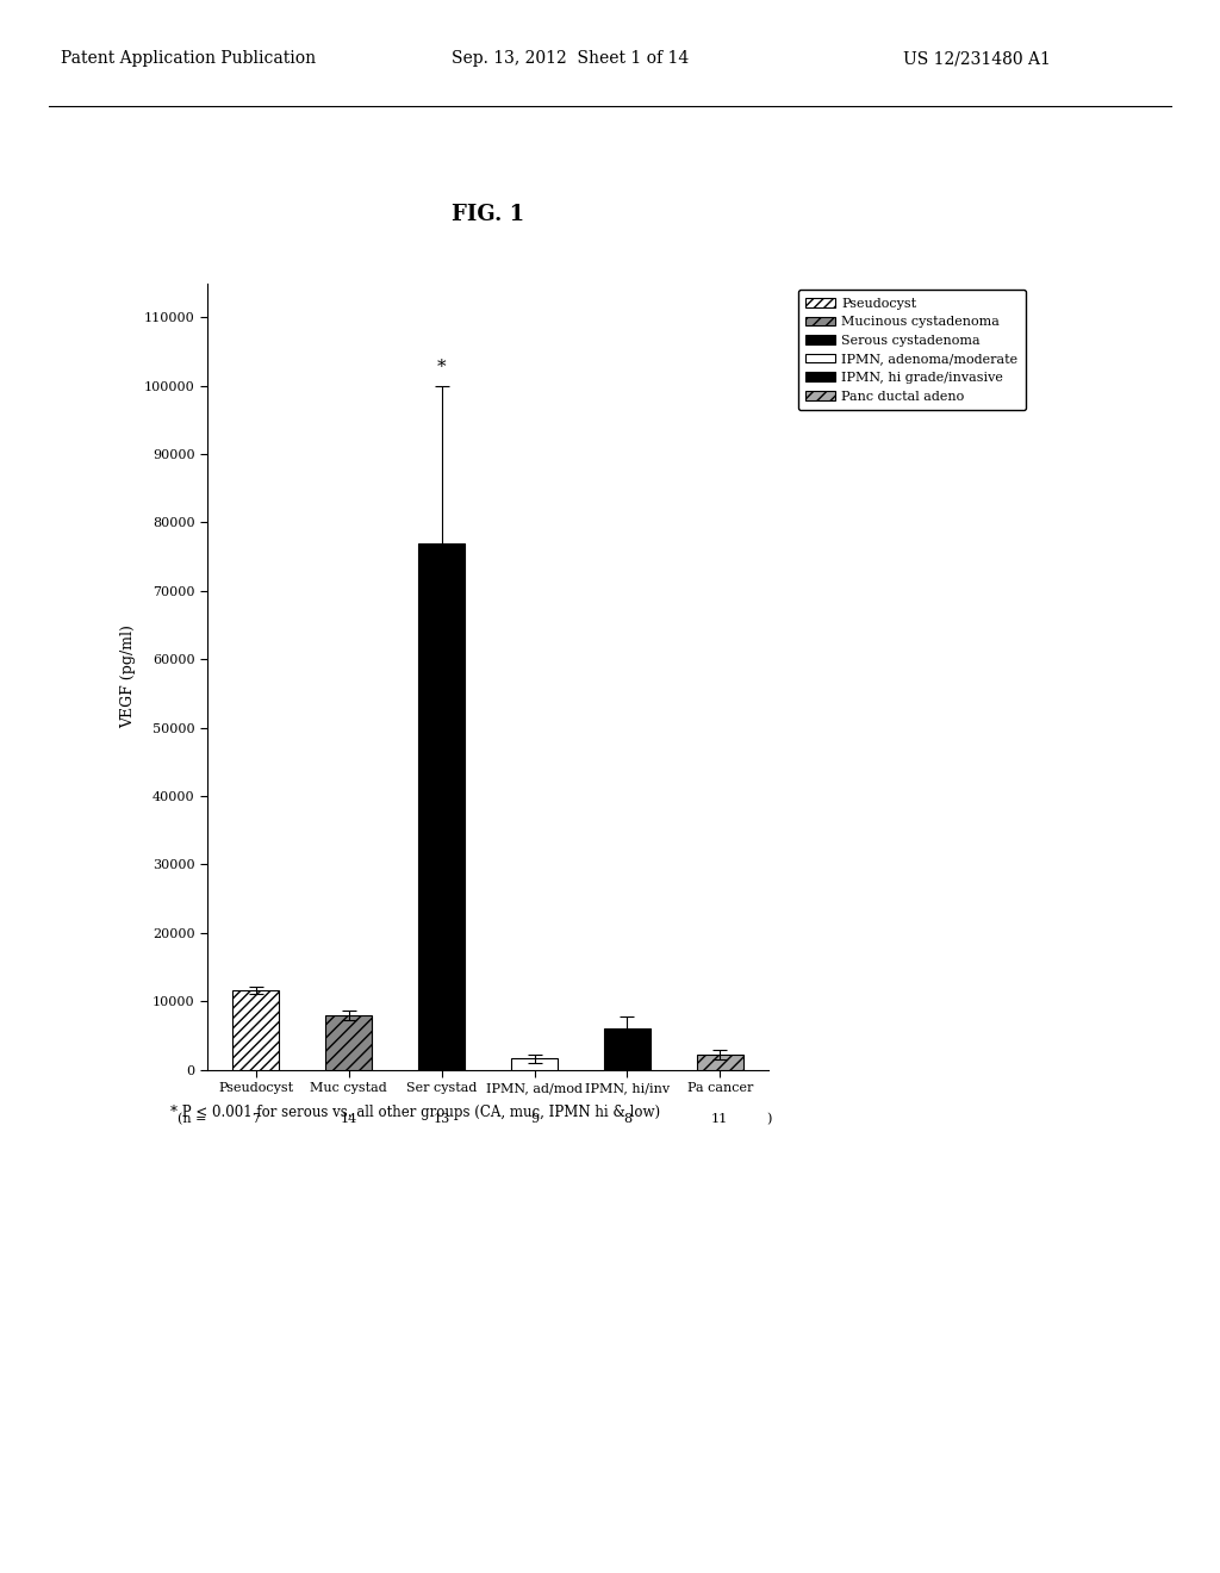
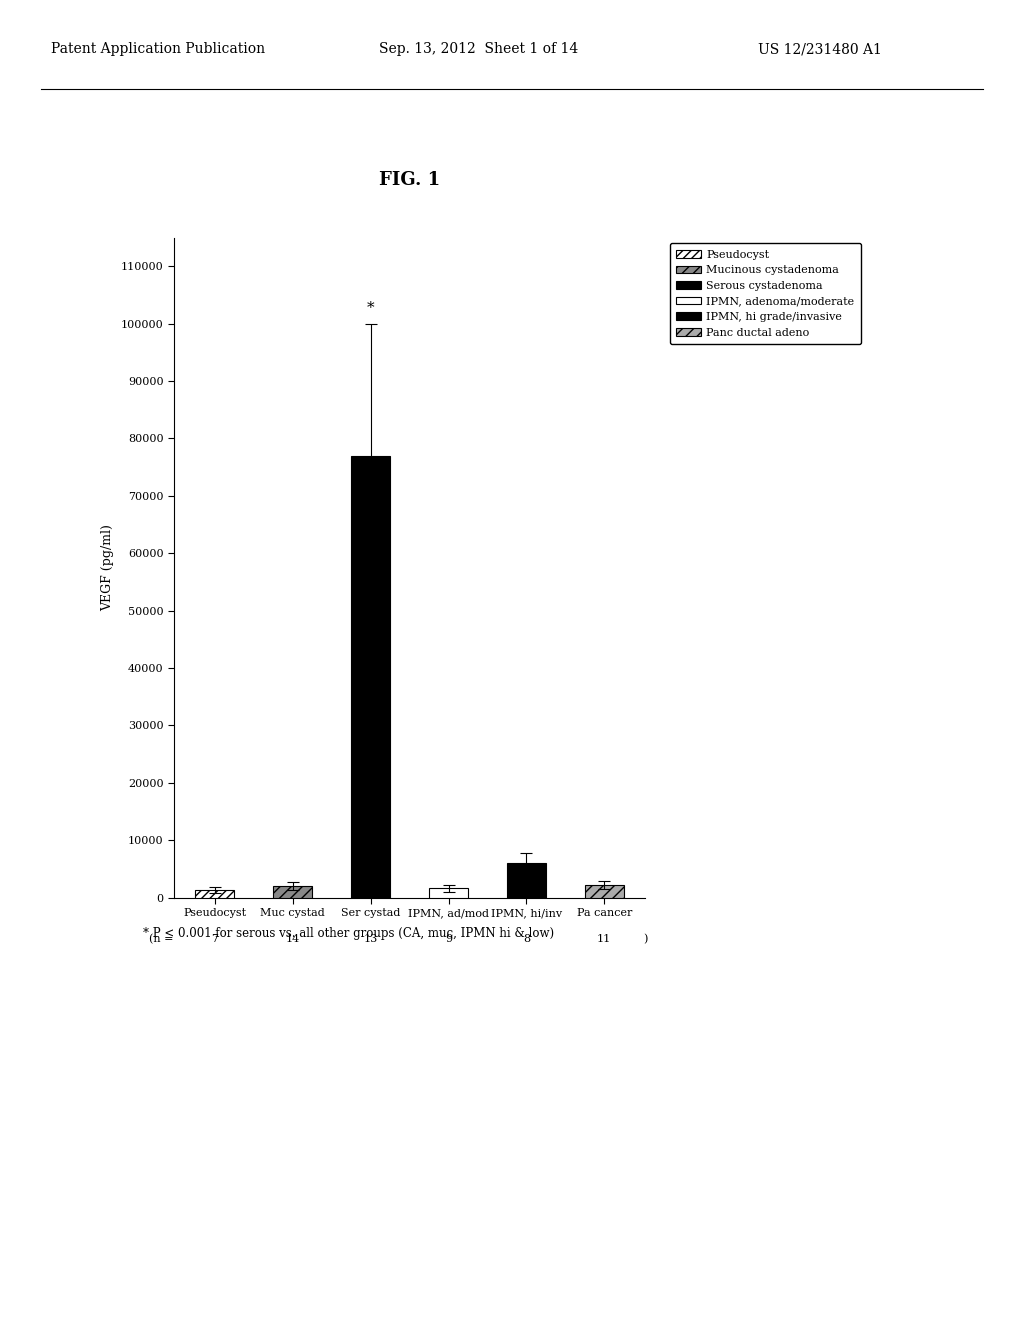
Pseudocyst: 11600 -> 1300
Muc cystad: 8000 -> 2000
